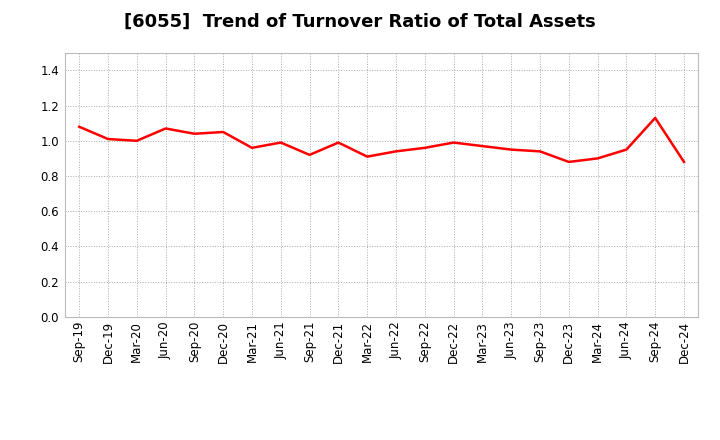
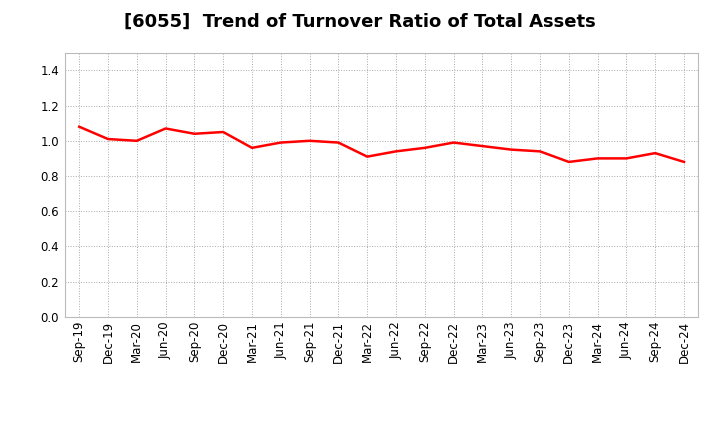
Sep-21: 0.92 -> 1.00
Jun-24: 0.95 -> 0.90
Sep-24: 1.13 -> 0.93
